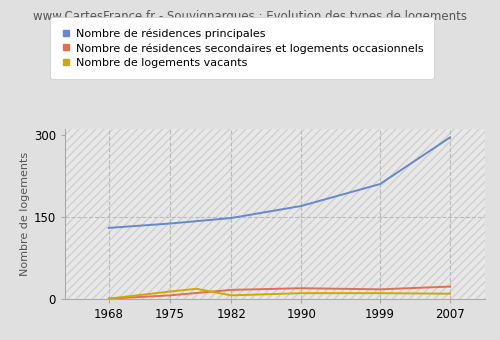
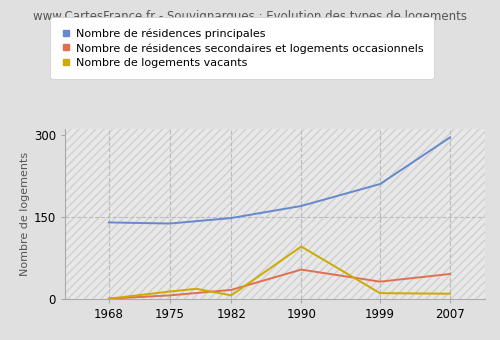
Nombre de résidences principales/1968: 130 -> 140
Nombre de résidences secondaires et logements occasionnels/1990: 20 -> 54
Nombre de logements vacants/1990: 11 -> 96
Nombre de résidences secondaires et logements occasionnels/1999: 18 -> 32
Nombre de résidences secondaires et logements occasionnels/2007: 23 -> 46
